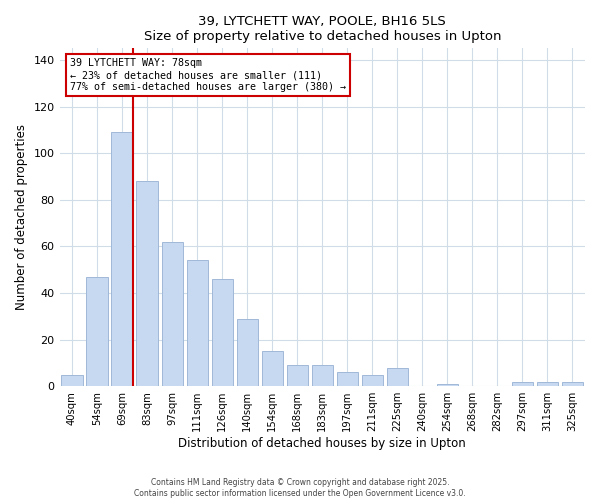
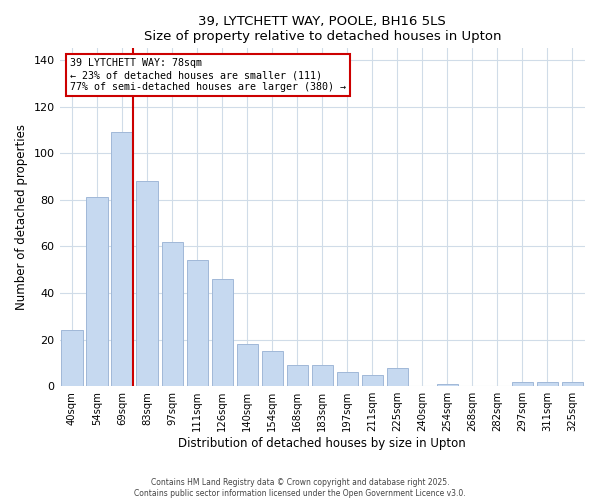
40sqm: 5 -> 24
54sqm: 47 -> 81
140sqm: 29 -> 18
